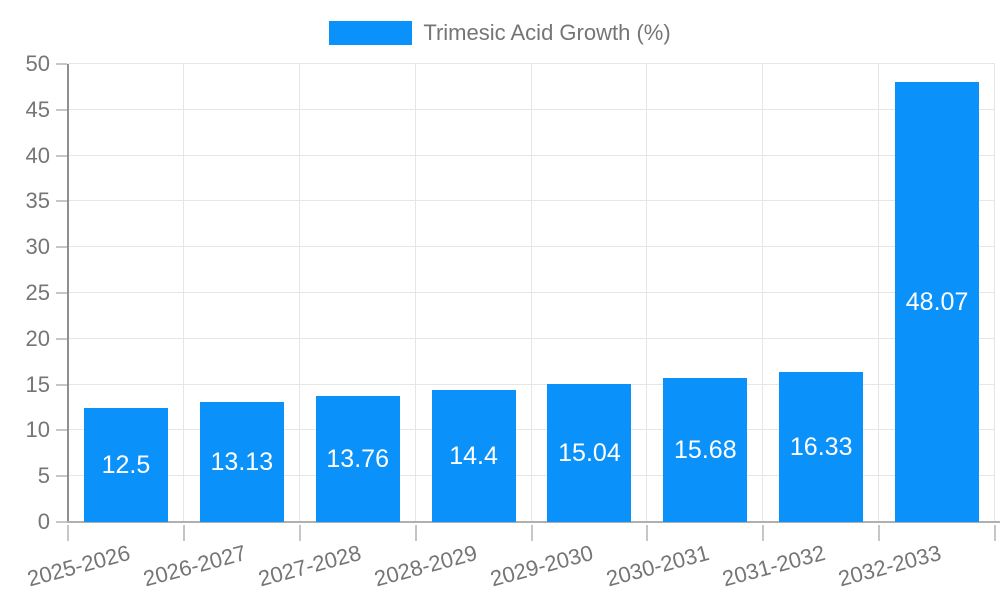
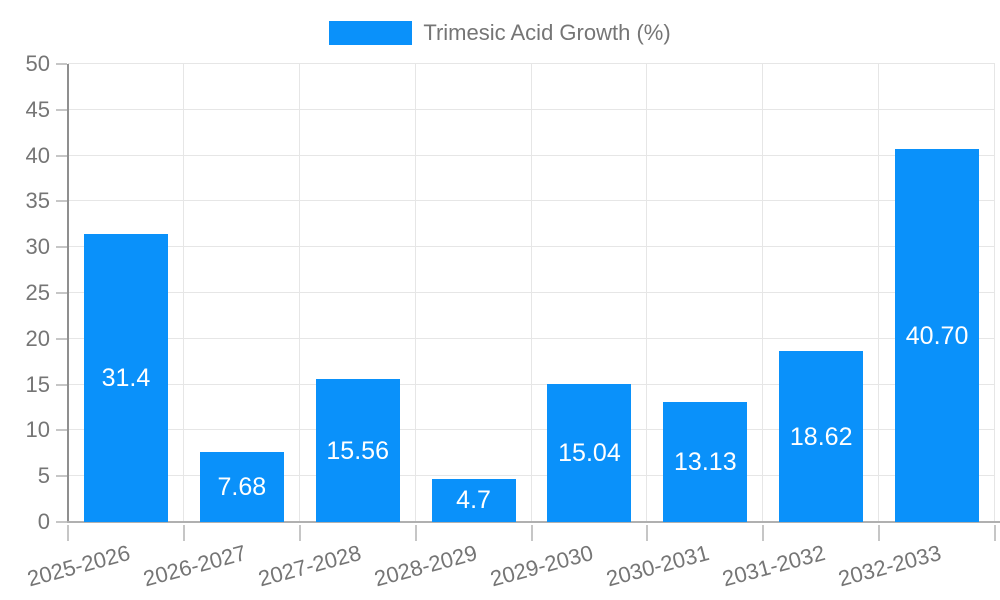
2025-2026: 12.5 -> 31.4
2026-2027: 13.13 -> 7.68
2027-2028: 13.76 -> 15.56
2028-2029: 14.4 -> 4.7
2030-2031: 15.68 -> 13.13
2031-2032: 16.33 -> 18.62
2032-2033: 48.07 -> 40.70
